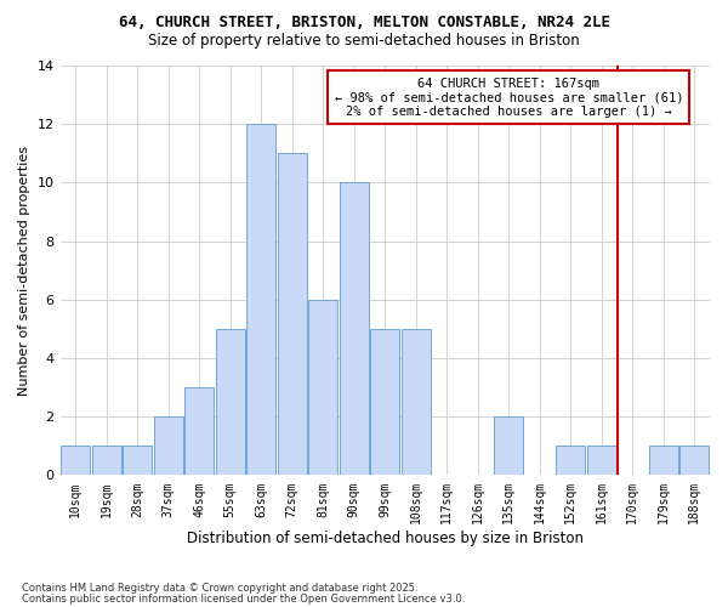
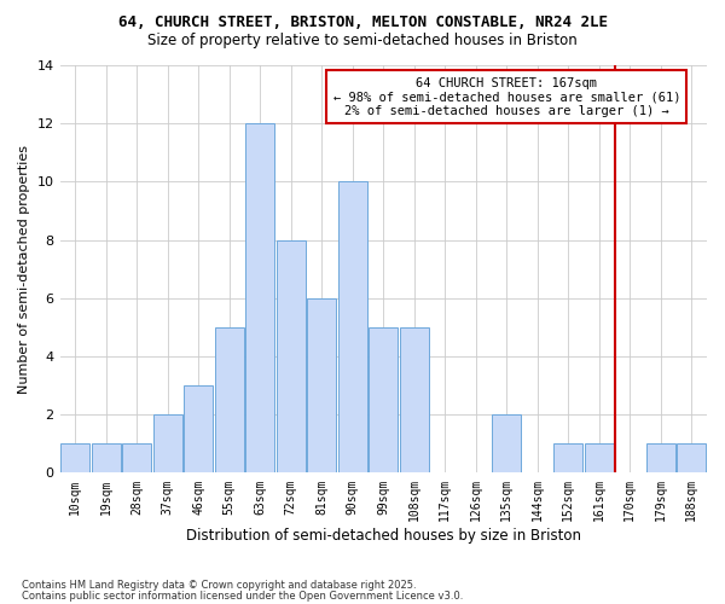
72sqm: 11 -> 8
